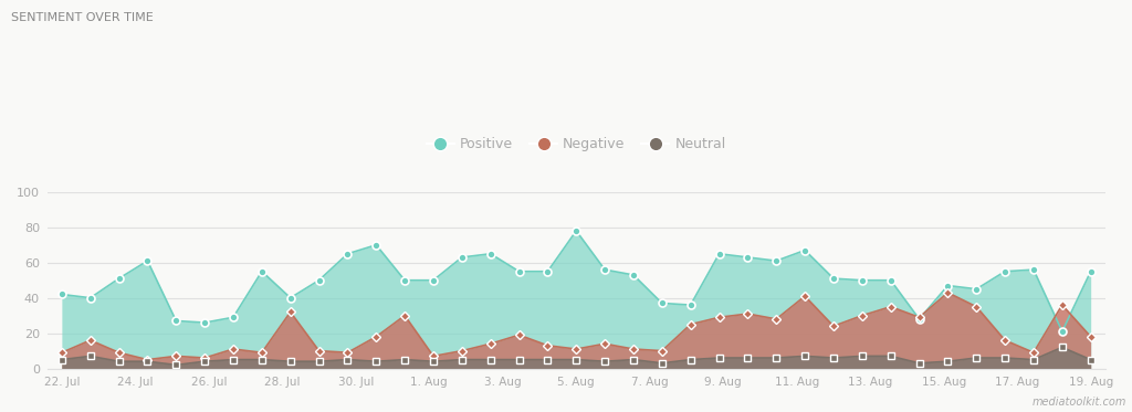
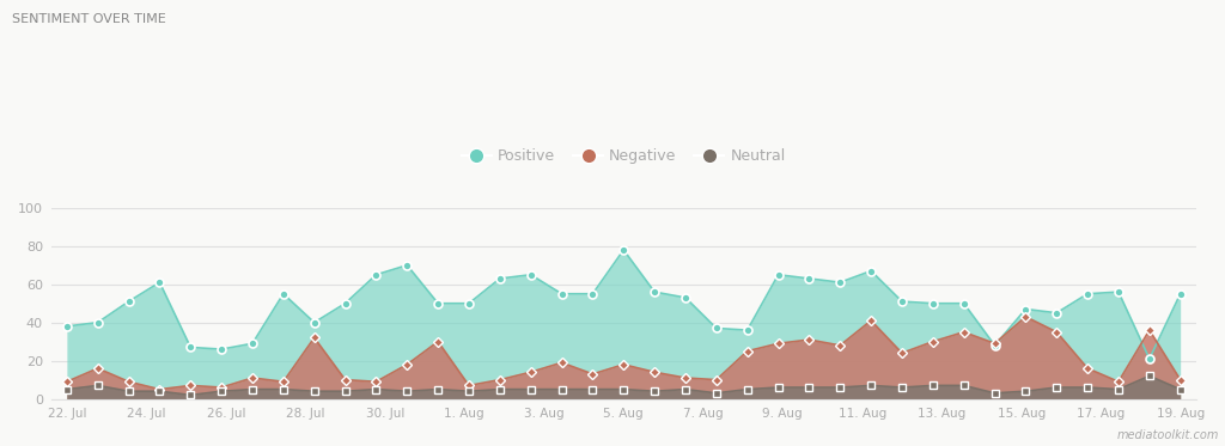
Positive/22. Jul: 42 -> 38
Negative/5. Aug: 11 -> 18
Negative/19. Aug: 18 -> 10
